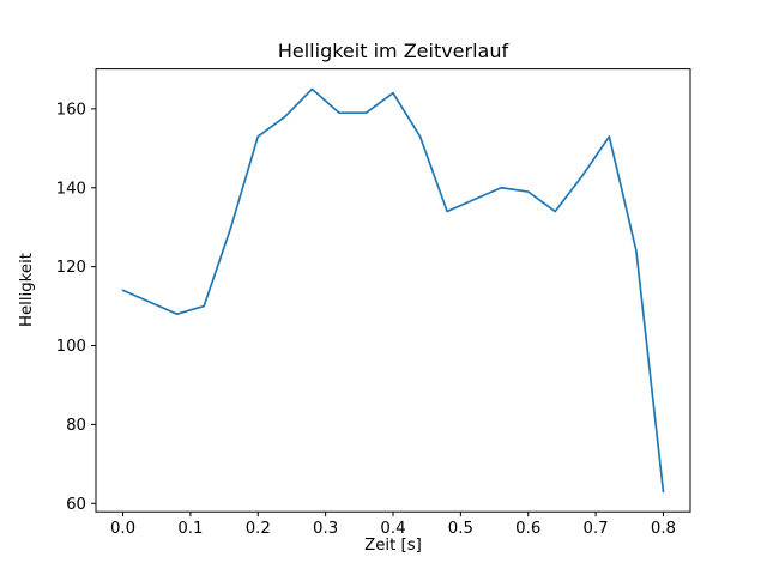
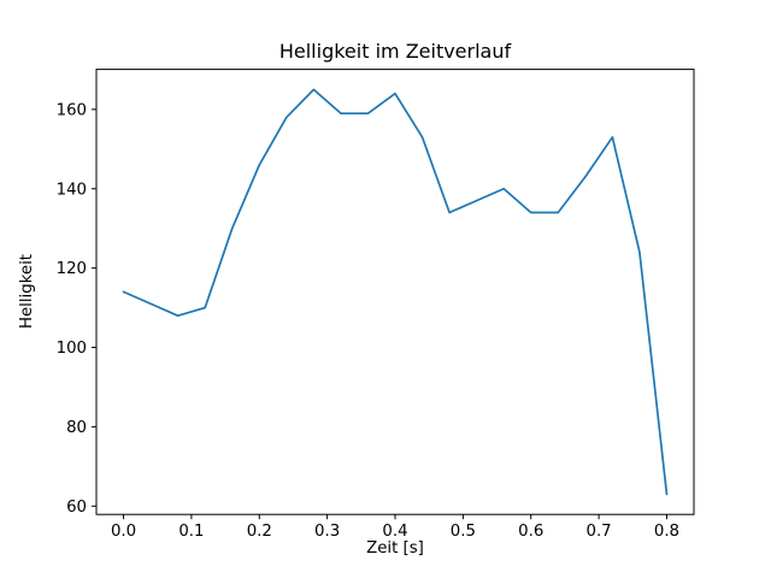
0.2: 153 -> 146
0.6: 139 -> 134
